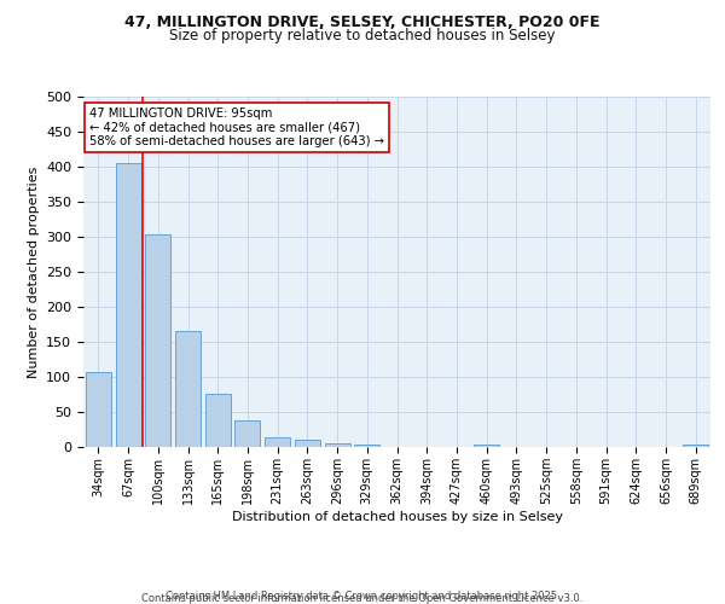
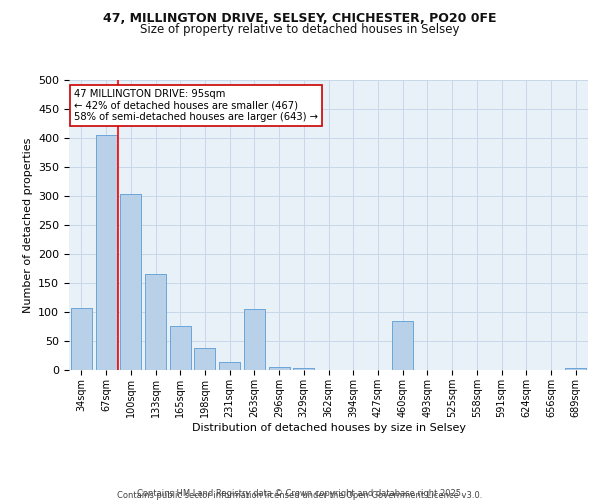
263sqm: 10 -> 106
460sqm: 3 -> 84
